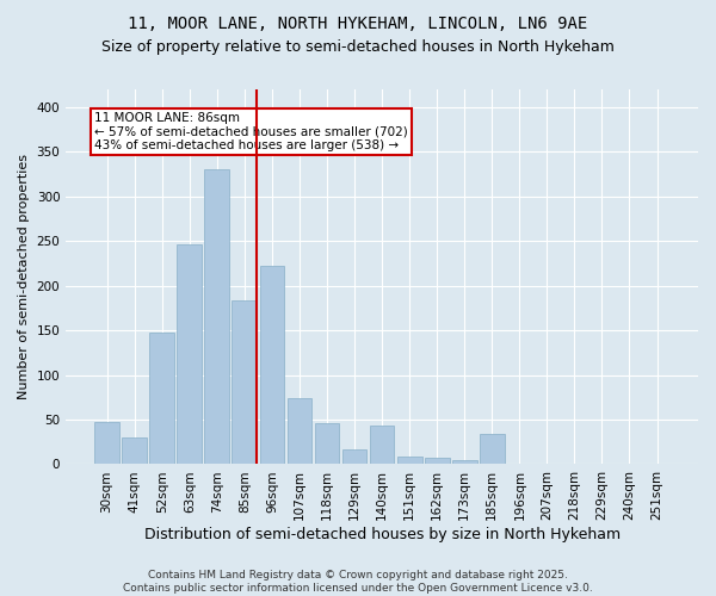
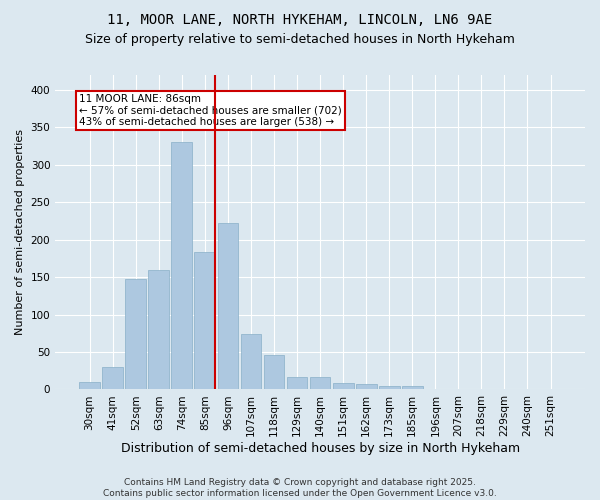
30sqm: 48 -> 10
63sqm: 246 -> 160
140sqm: 44 -> 16
185sqm: 34 -> 4
